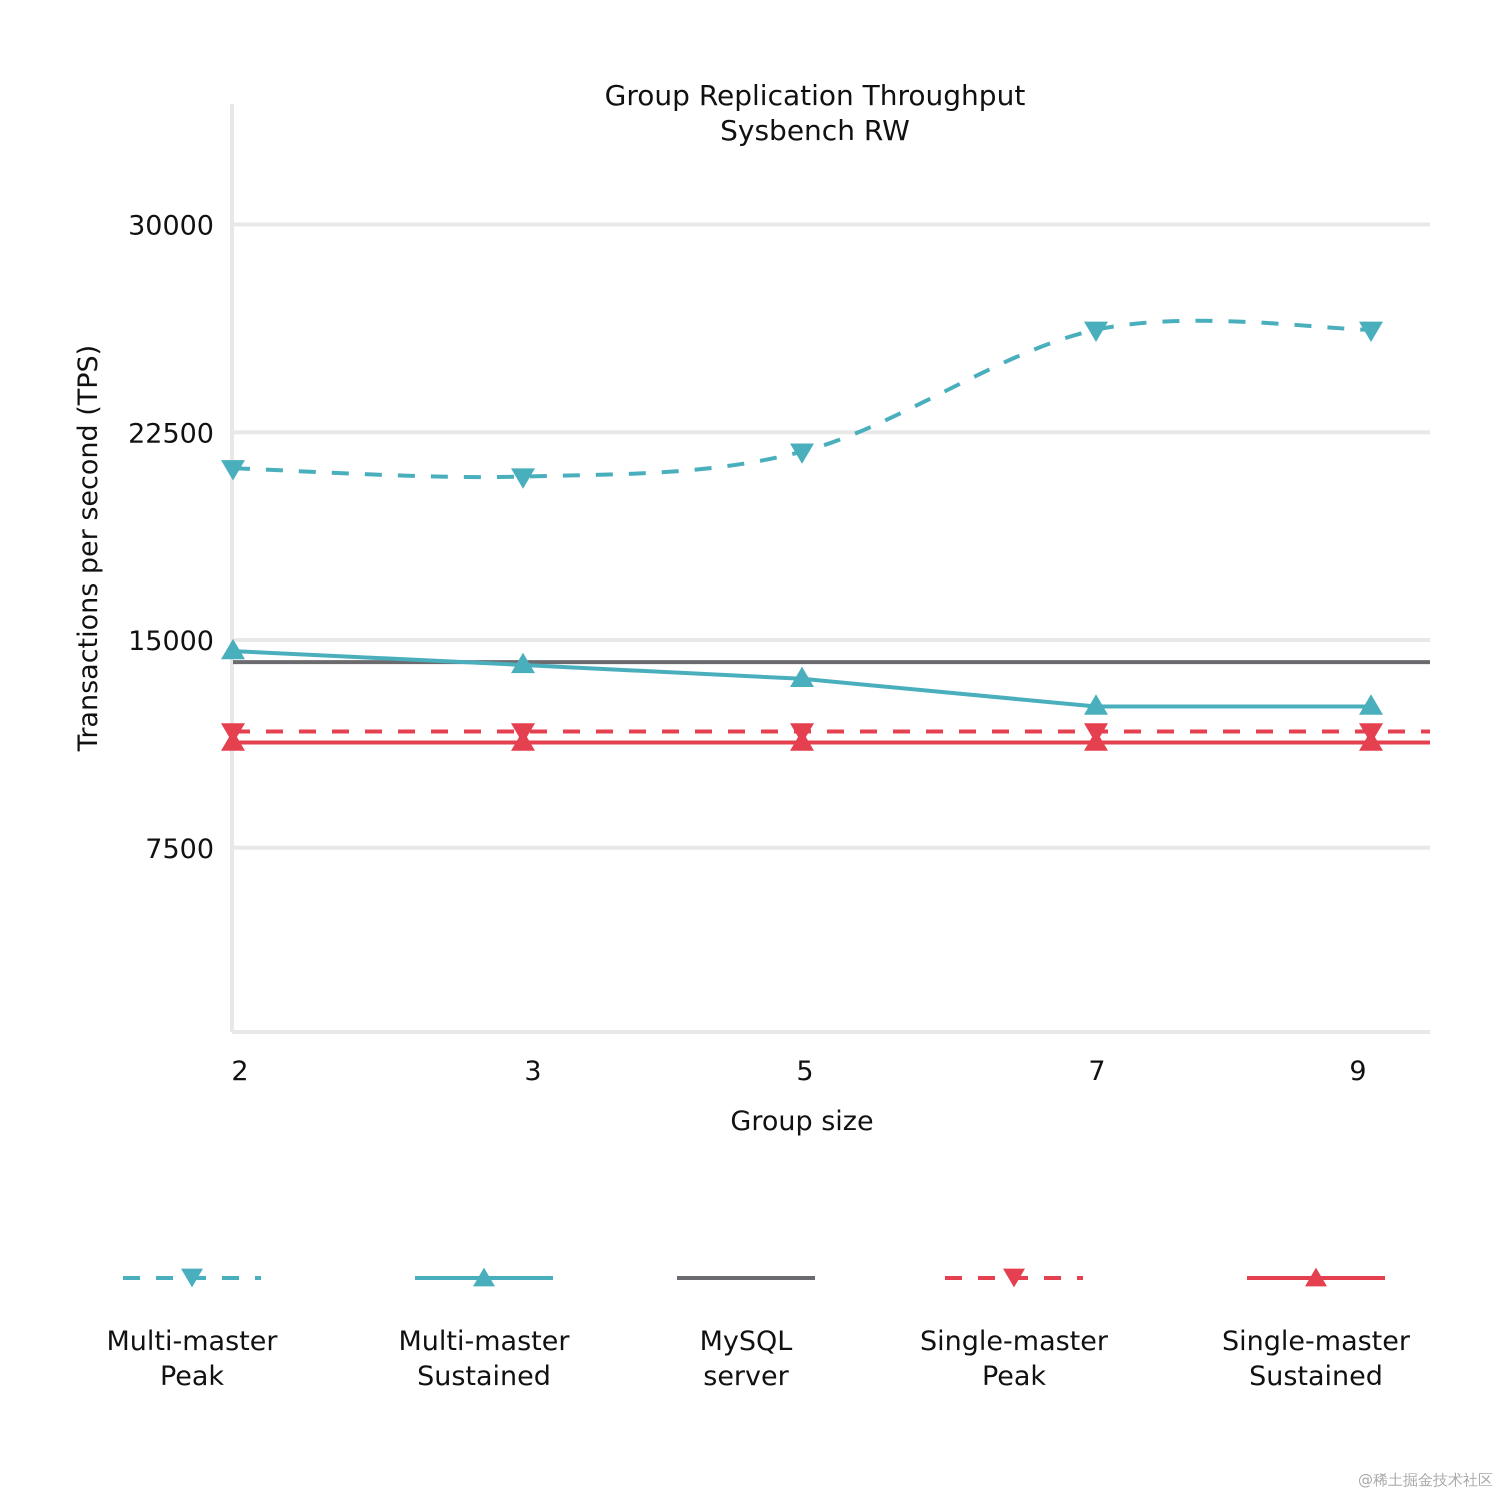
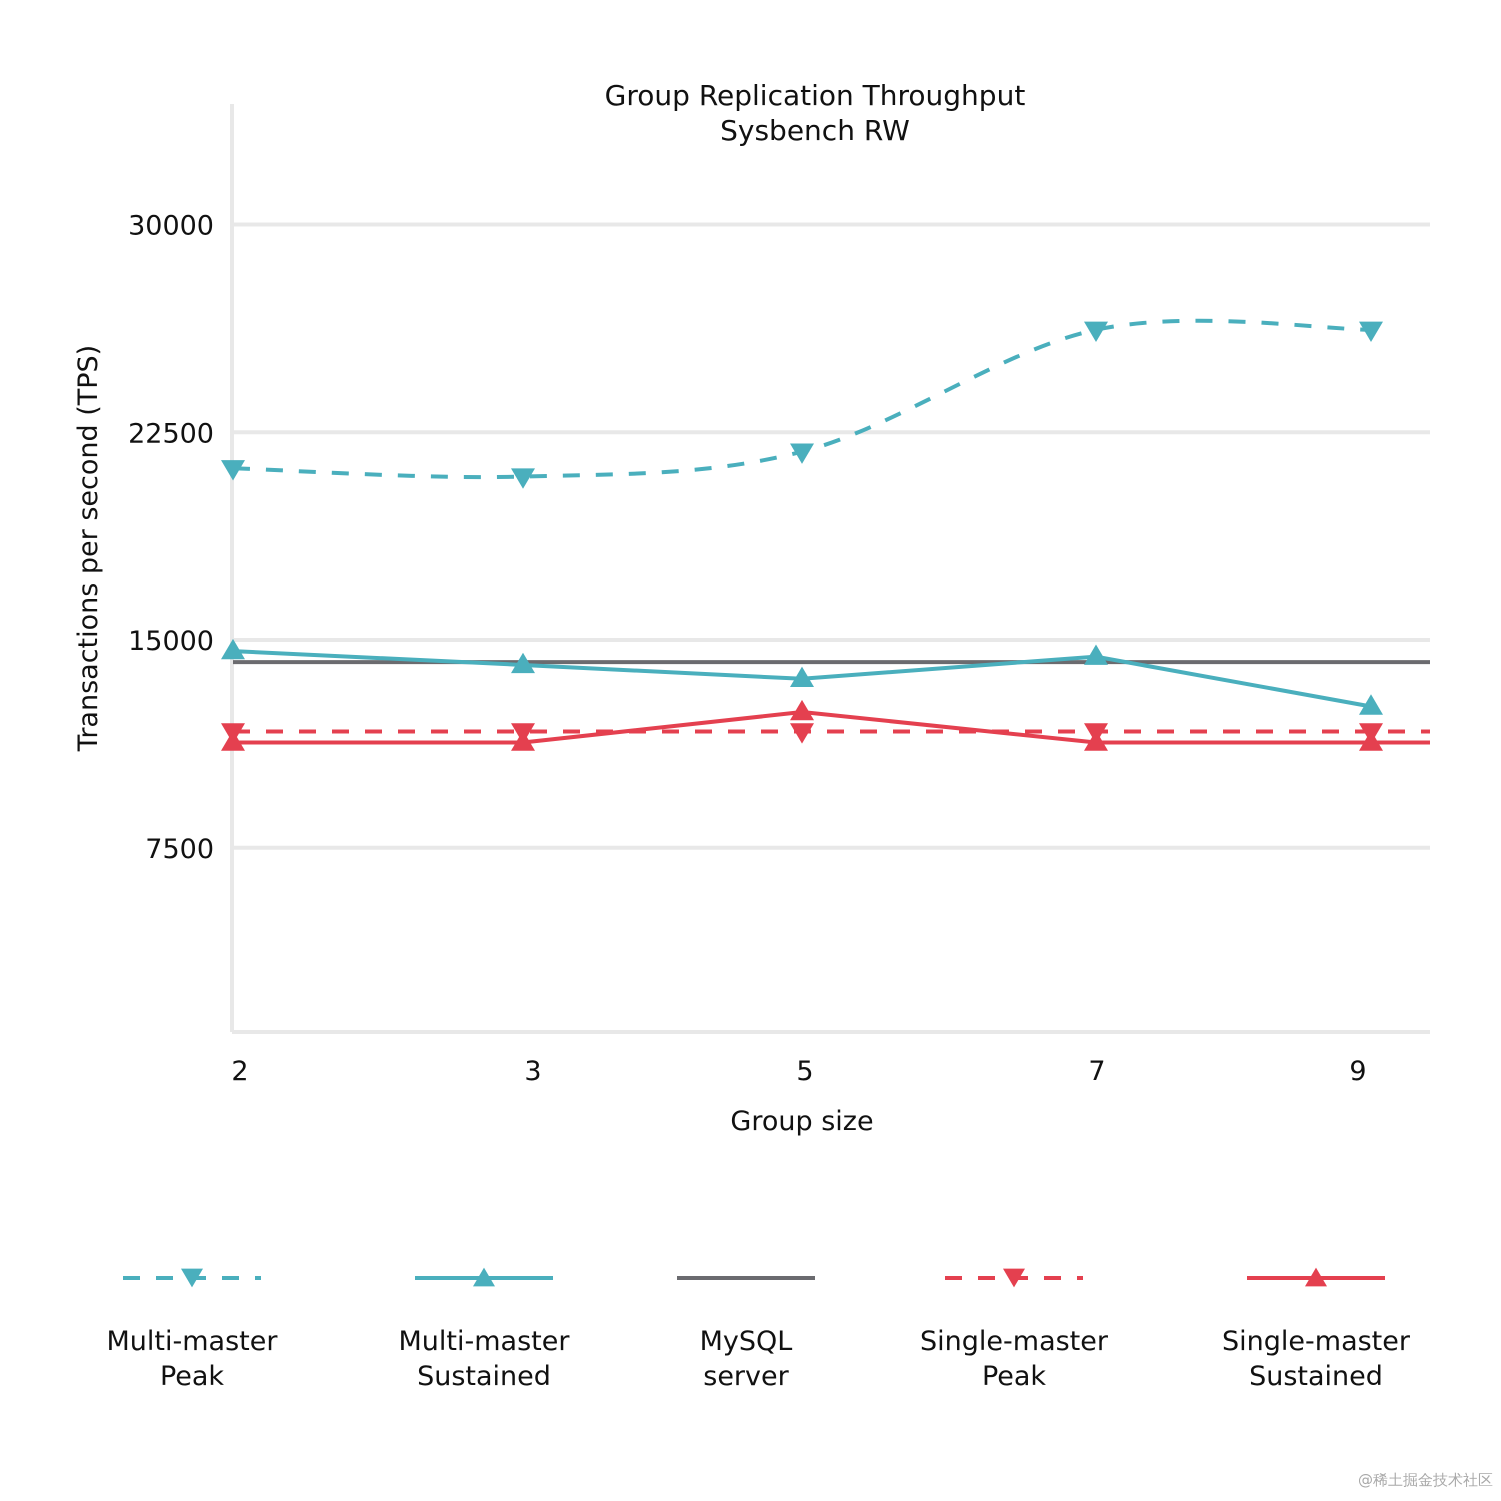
Single-master Sustained/5: 11300 -> 12400
Multi-master Sustained/7: 12600 -> 14400
